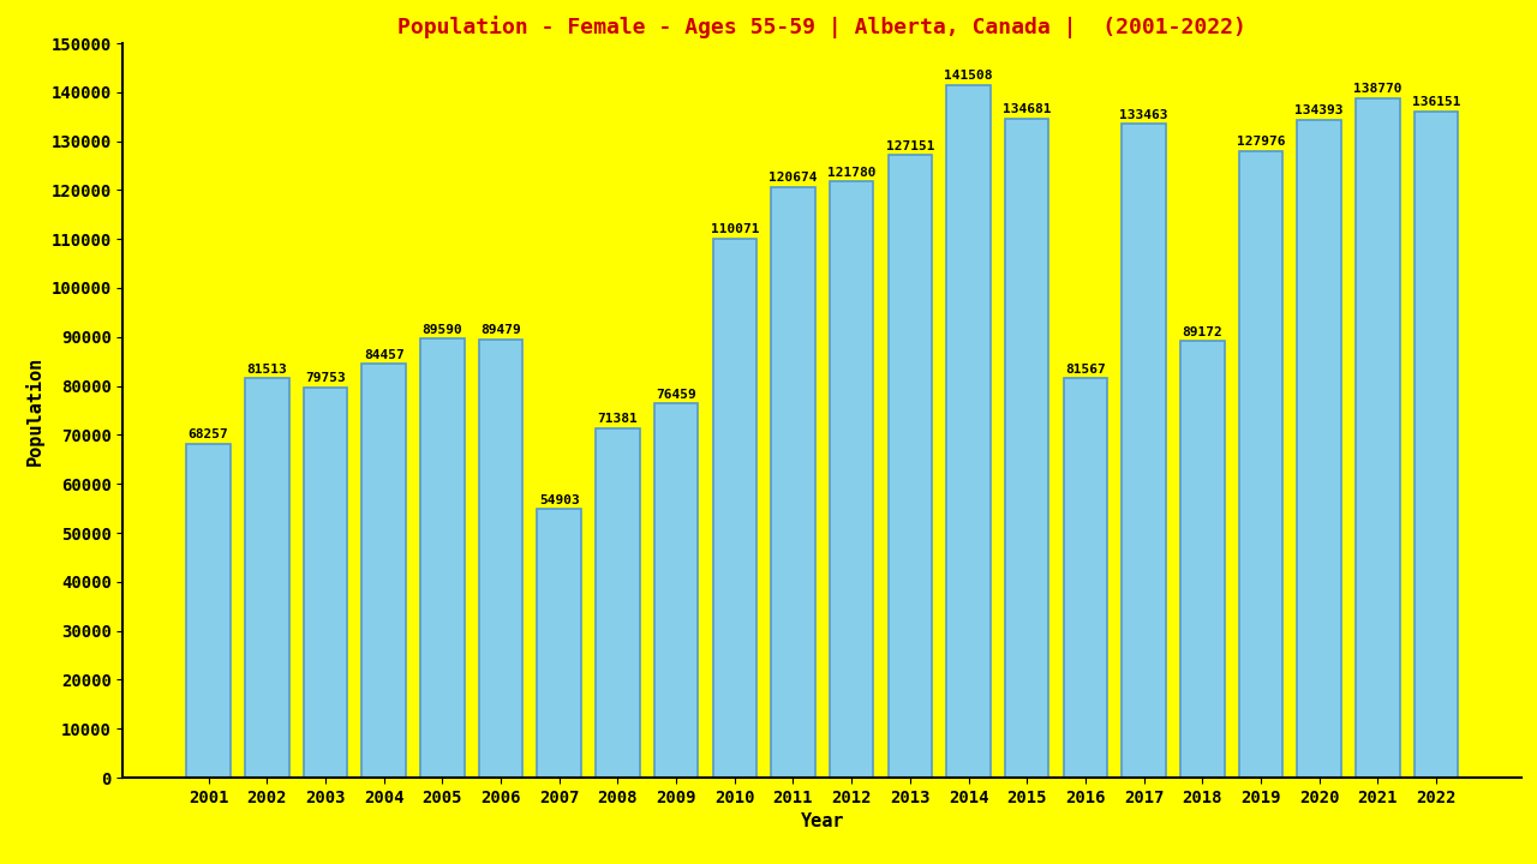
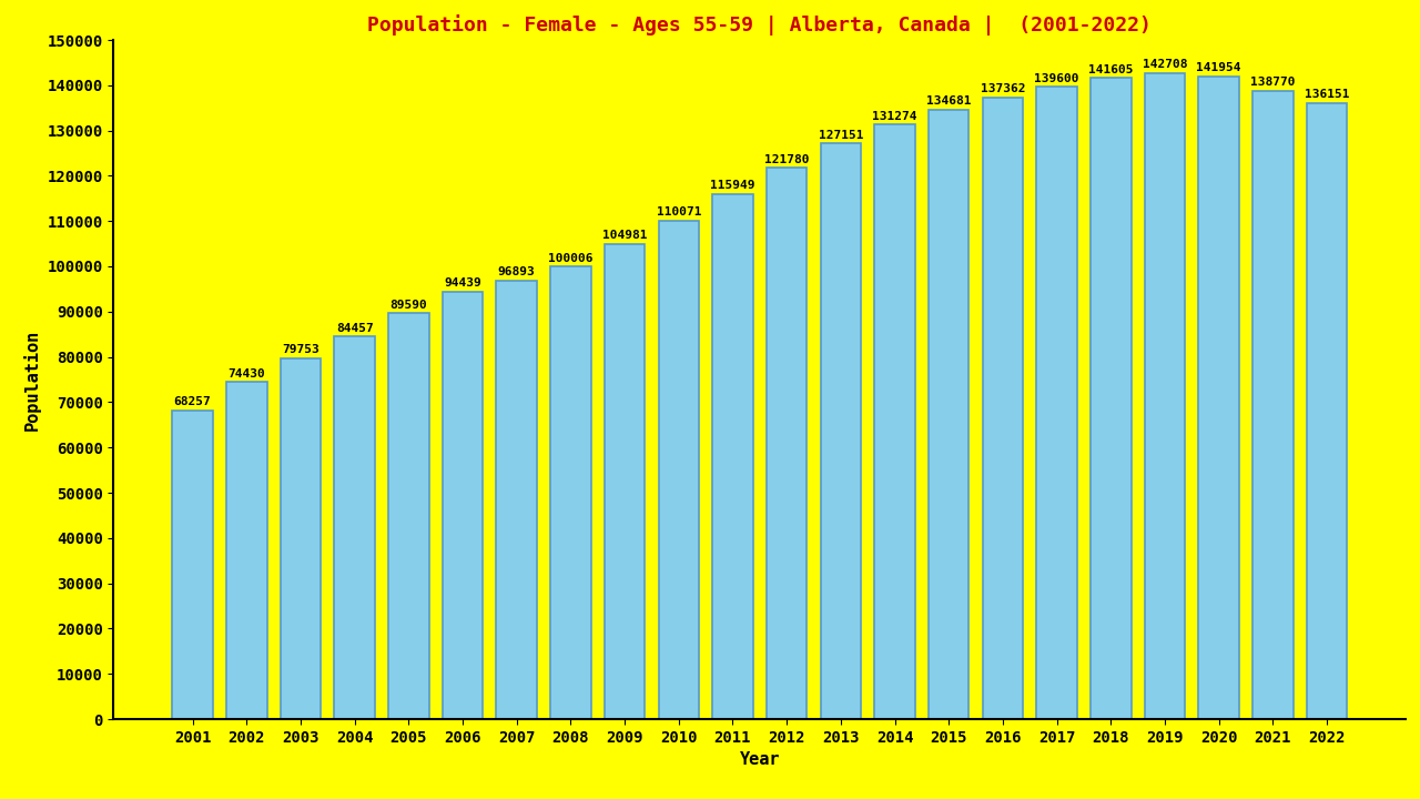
2002: 81513 -> 74430
2006: 89479 -> 94439
2007: 54903 -> 96893
2008: 71381 -> 100006
2009: 76459 -> 104981
2011: 120674 -> 115949
2014: 141508 -> 131274
2016: 81567 -> 137362
2017: 133463 -> 139600
2018: 89172 -> 141605
2019: 127976 -> 142708
2020: 134393 -> 141954
